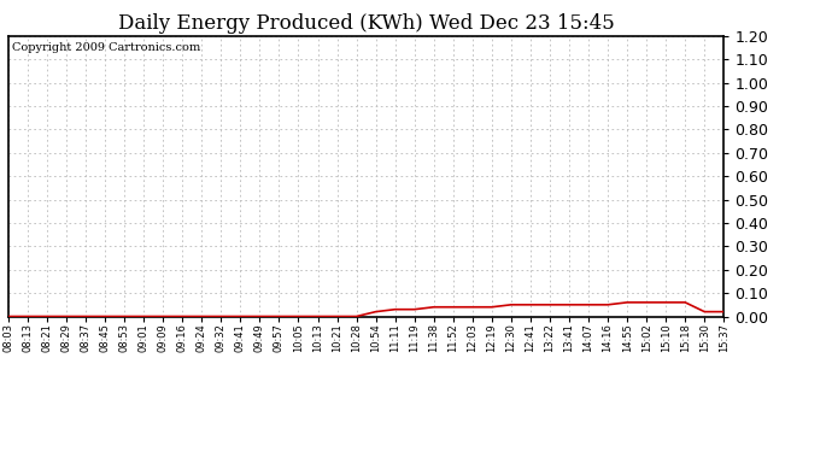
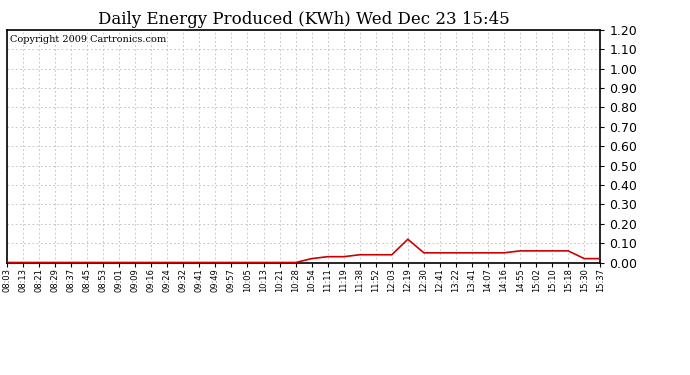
12:19: 0.04 -> 0.12
